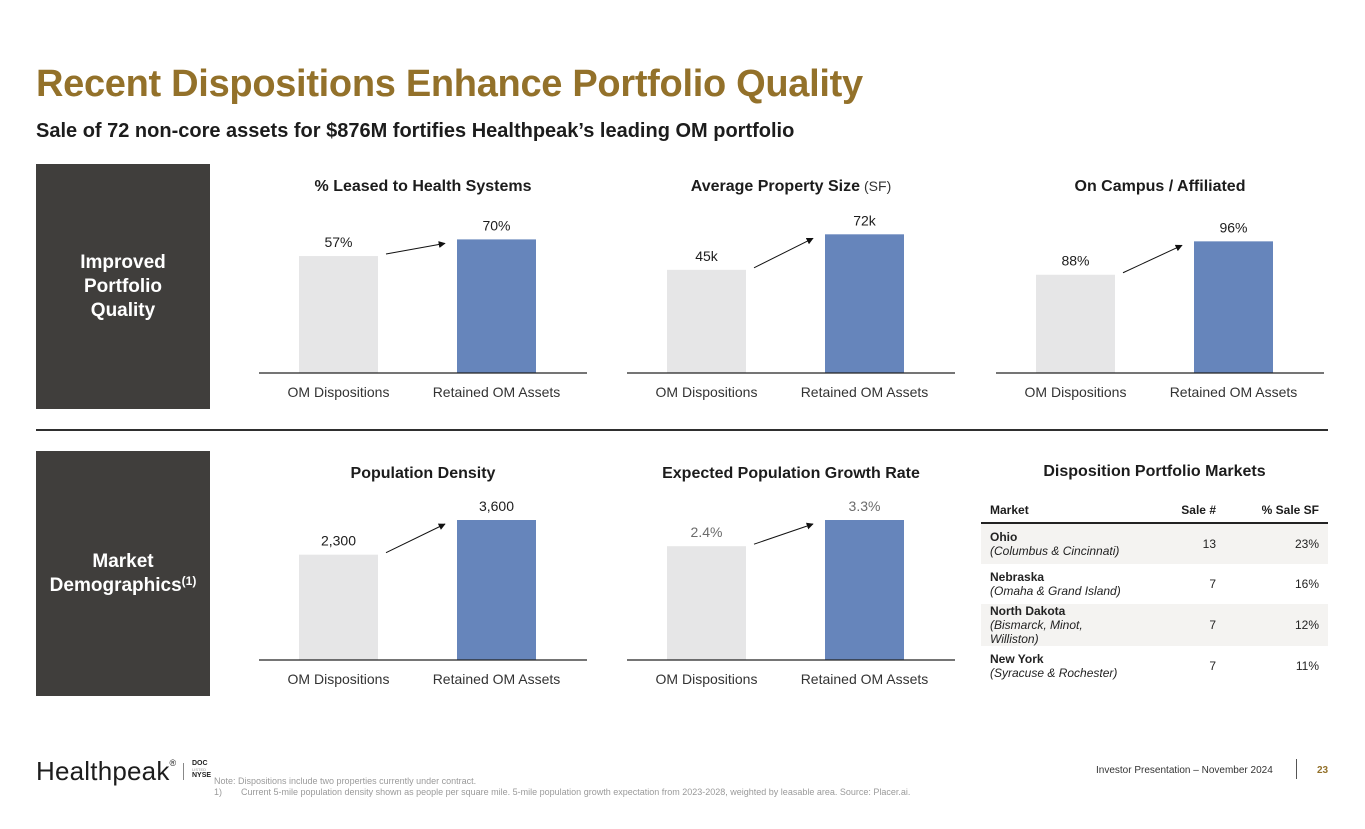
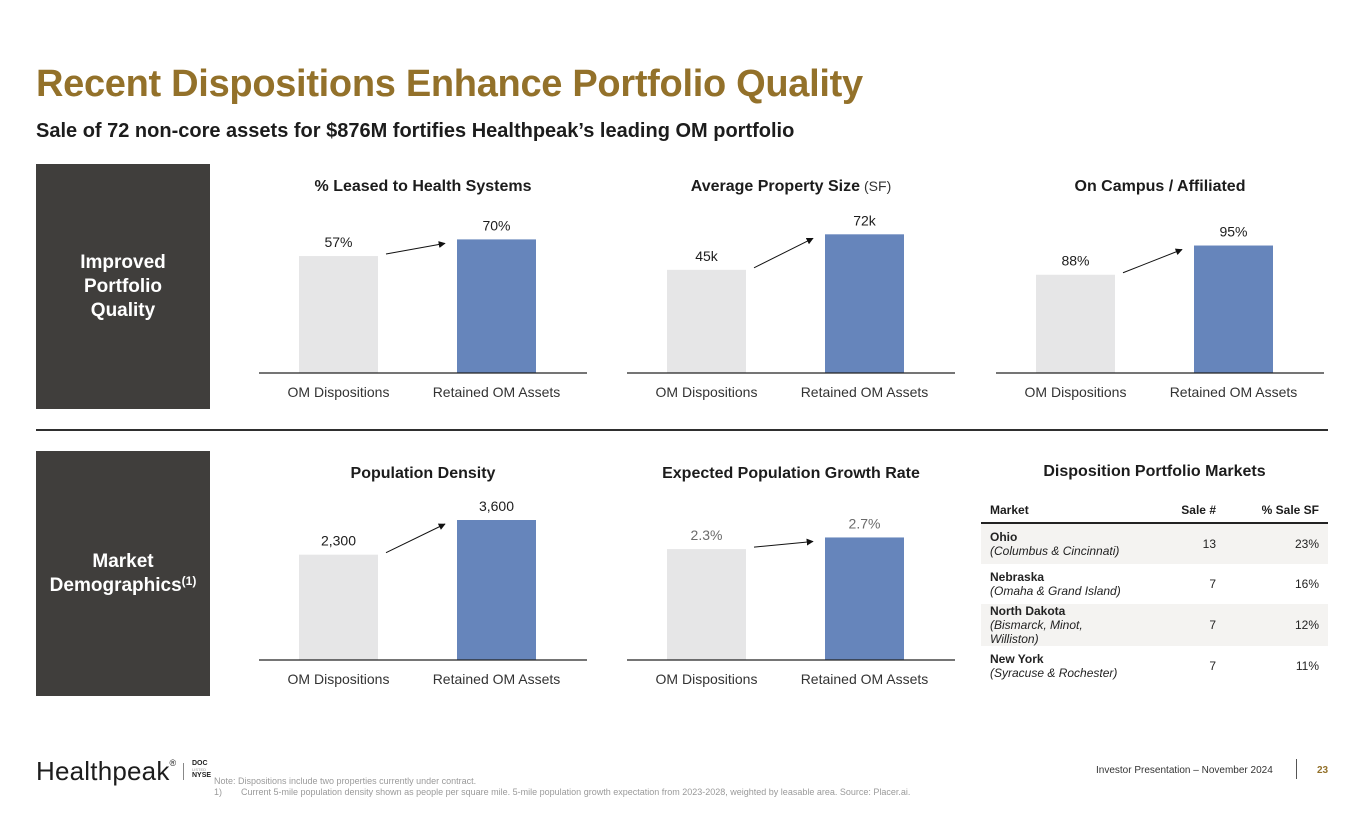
On Campus / Affiliated/Retained OM Assets: 96% -> 95%
Expected Population Growth Rate/OM Dispositions: 2.4% -> 2.3%
Expected Population Growth Rate/Retained OM Assets: 3.3% -> 2.7%
